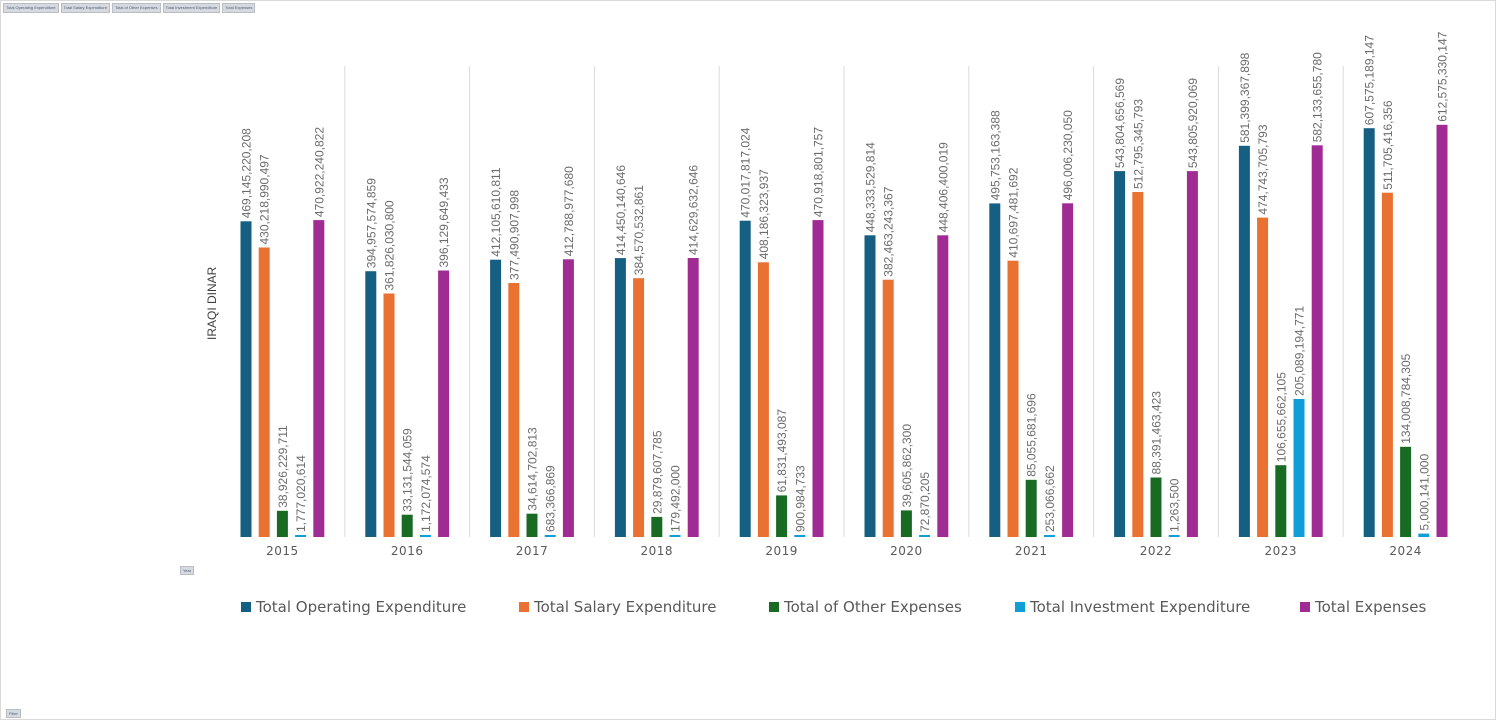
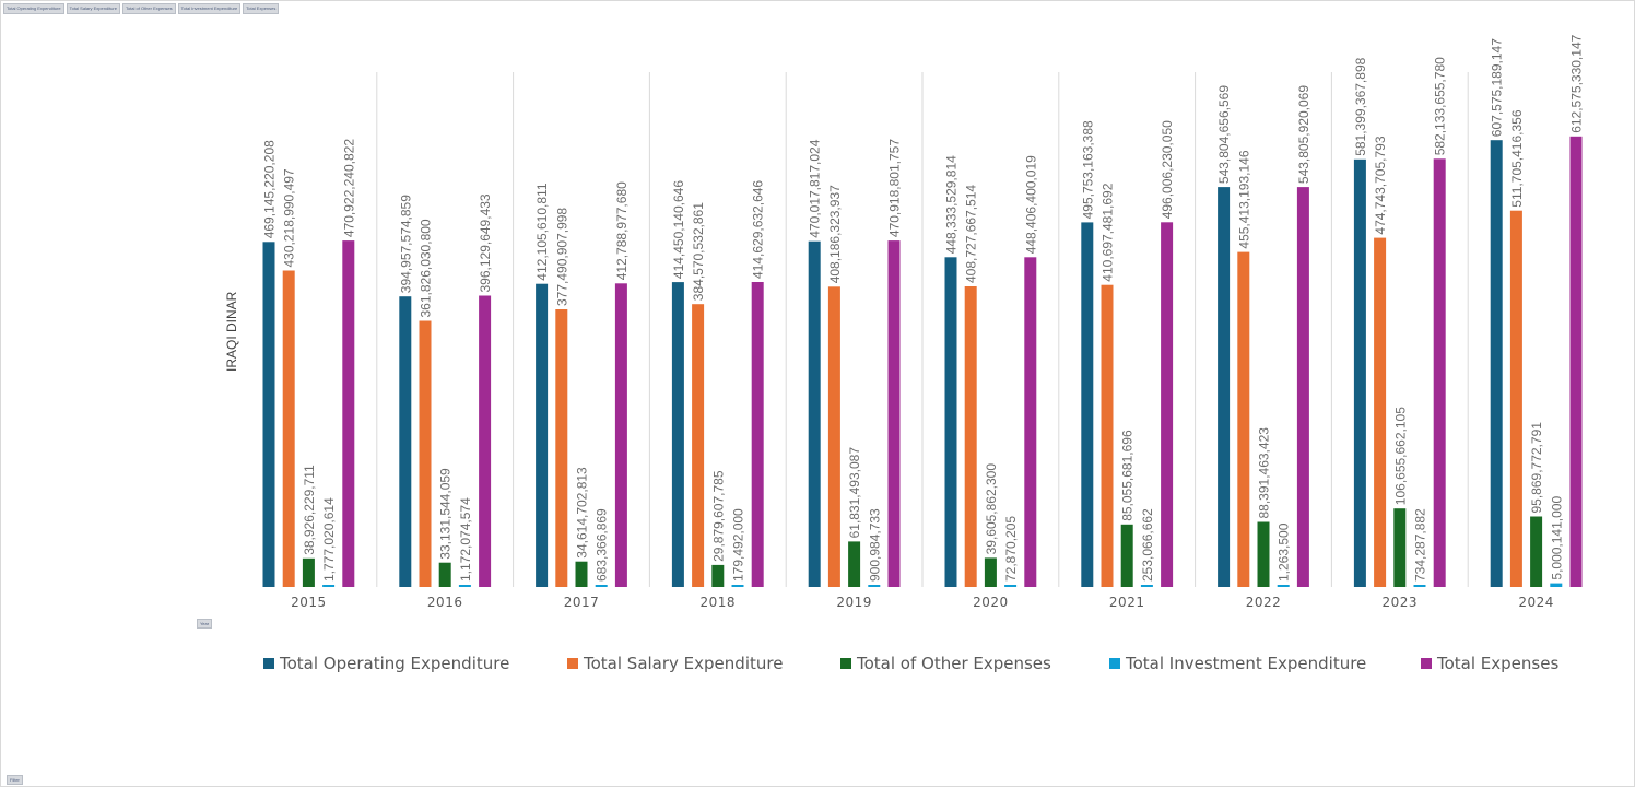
Total Salary Expenditure/2020: 382,463,243,367 -> 408,727,667,514
Total Salary Expenditure/2022: 512,795,345,793 -> 455,413,193,146
Total Investment Expenditure/2023: 205,089,194,771 -> 734,287,882
Total of Other Expenses/2024: 134,008,784,305 -> 95,869,772,791
